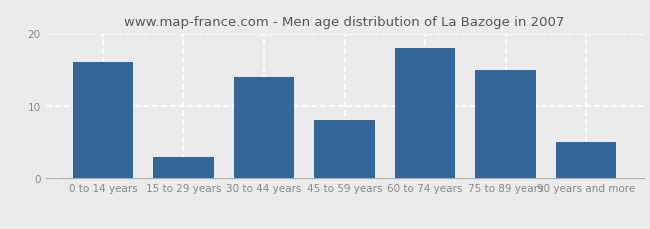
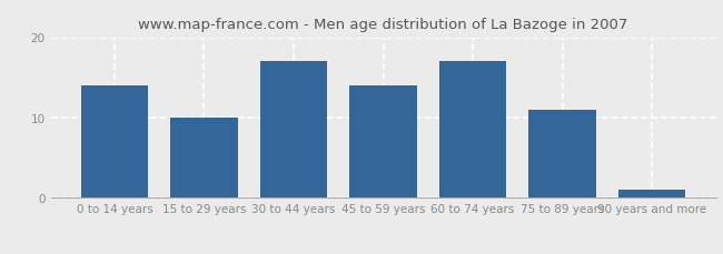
0 to 14 years: 16 -> 14
15 to 29 years: 3 -> 10
30 to 44 years: 14 -> 17
45 to 59 years: 8 -> 14
60 to 74 years: 18 -> 17
75 to 89 years: 15 -> 11
90 years and more: 5 -> 1
